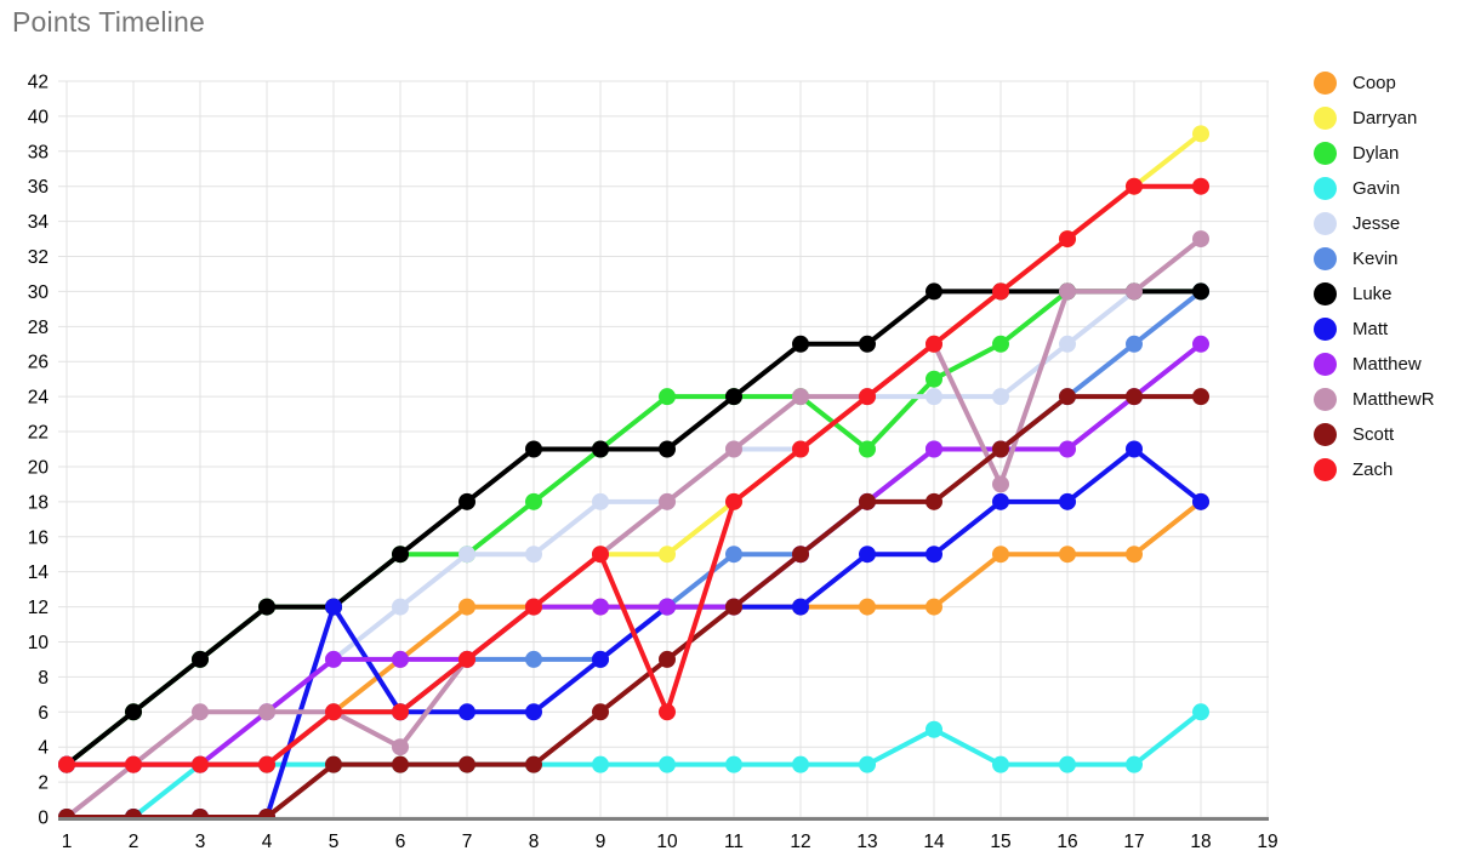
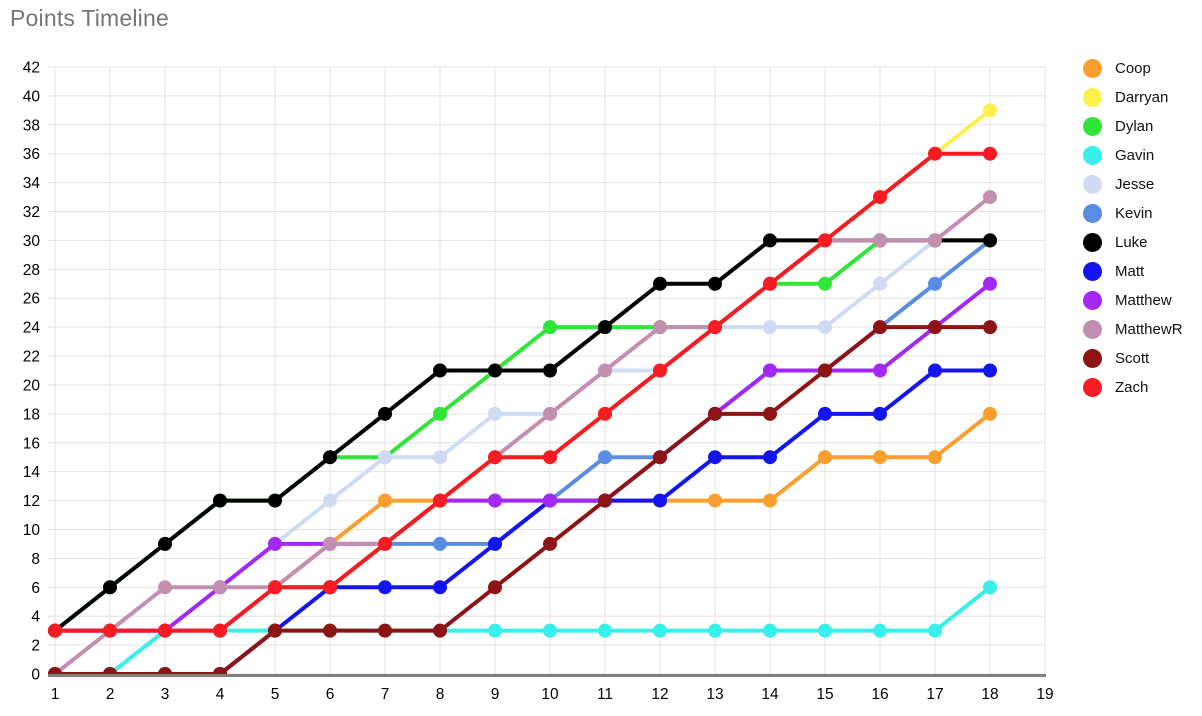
Matt/5: 12 -> 3
MatthewR/6: 4 -> 9
Zach/10: 6 -> 15
Dylan/13: 21 -> 24
Dylan/14: 25 -> 27
Gavin/14: 5 -> 3
MatthewR/15: 19 -> 30
Matt/18: 18 -> 21
